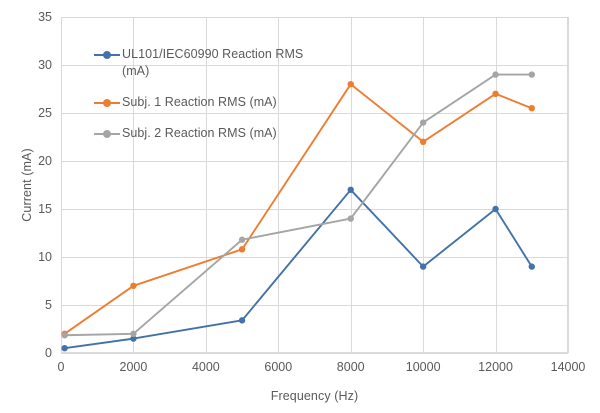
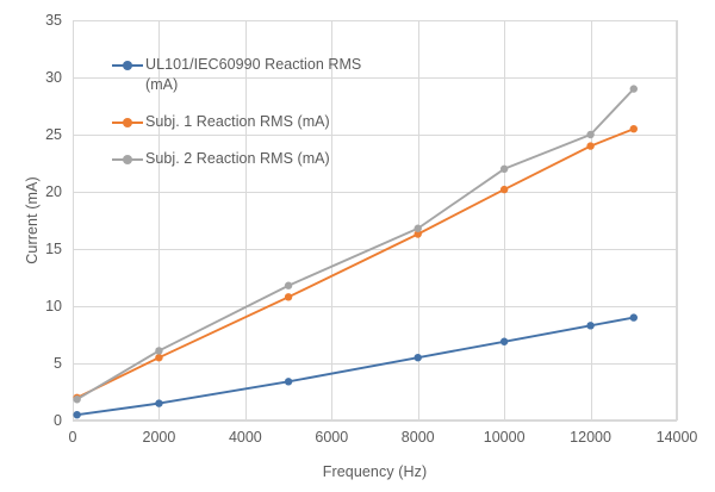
Subj. 1 Reaction RMS (mA)/2000: 7 -> 6
Subj. 2 Reaction RMS (mA)/2000: 2 -> 6
UL101/IEC60990 Reaction RMS (mA)/8000: 17 -> 6
Subj. 1 Reaction RMS (mA)/8000: 28 -> 16
Subj. 2 Reaction RMS (mA)/8000: 14 -> 17
UL101/IEC60990 Reaction RMS (mA)/10000: 9 -> 7
Subj. 1 Reaction RMS (mA)/10000: 22 -> 20
Subj. 2 Reaction RMS (mA)/10000: 24 -> 22
UL101/IEC60990 Reaction RMS (mA)/12000: 15 -> 8
Subj. 1 Reaction RMS (mA)/12000: 27 -> 24
Subj. 2 Reaction RMS (mA)/12000: 29 -> 25
